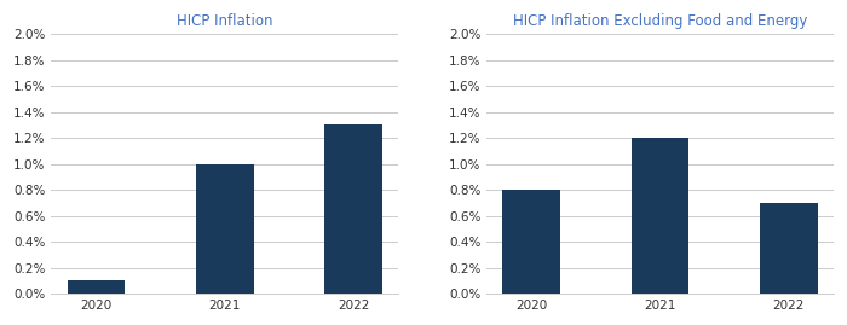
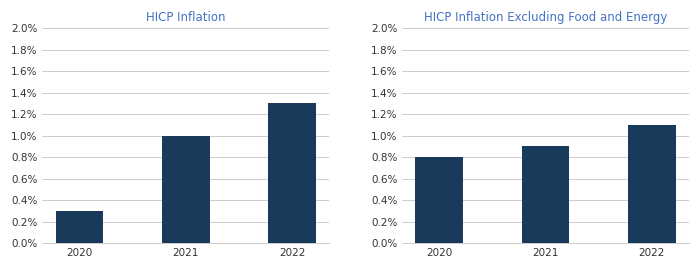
HICP Inflation/2020: 0.1% -> 0.3%
HICP Inflation Excluding Food and Energy/2021: 1.2% -> 0.9%
HICP Inflation Excluding Food and Energy/2022: 0.7% -> 1.1%
